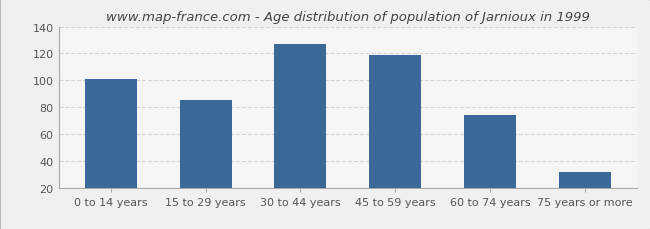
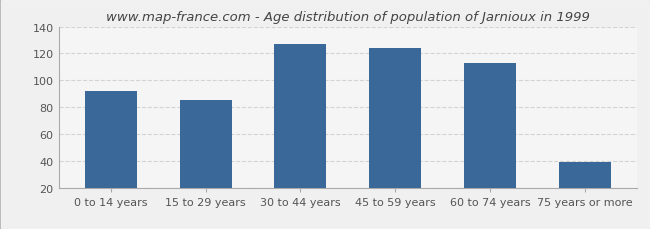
0 to 14 years: 101 -> 92
45 to 59 years: 119 -> 124
60 to 74 years: 74 -> 113
75 years or more: 32 -> 39
